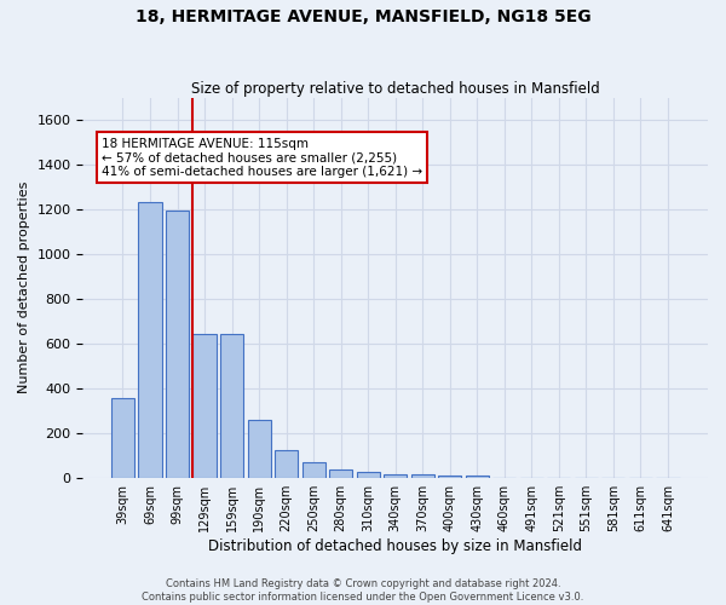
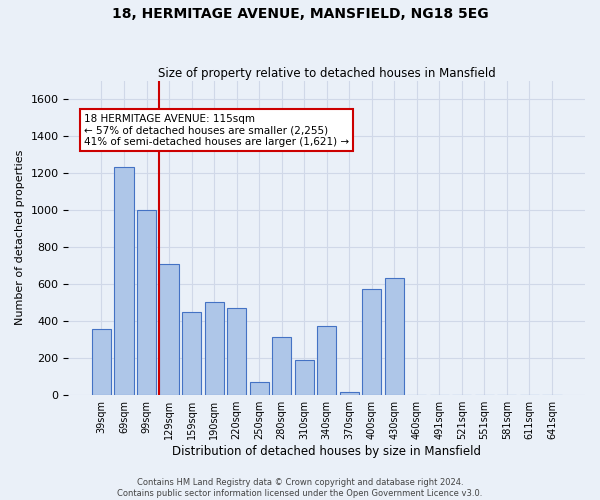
99sqm: 1200 -> 1000
129sqm: 640 -> 710
159sqm: 640 -> 450
190sqm: 260 -> 500
220sqm: 120 -> 470
280sqm: 40 -> 310
310sqm: 20 -> 190
340sqm: 20 -> 370
400sqm: 10 -> 570
430sqm: 10 -> 630
